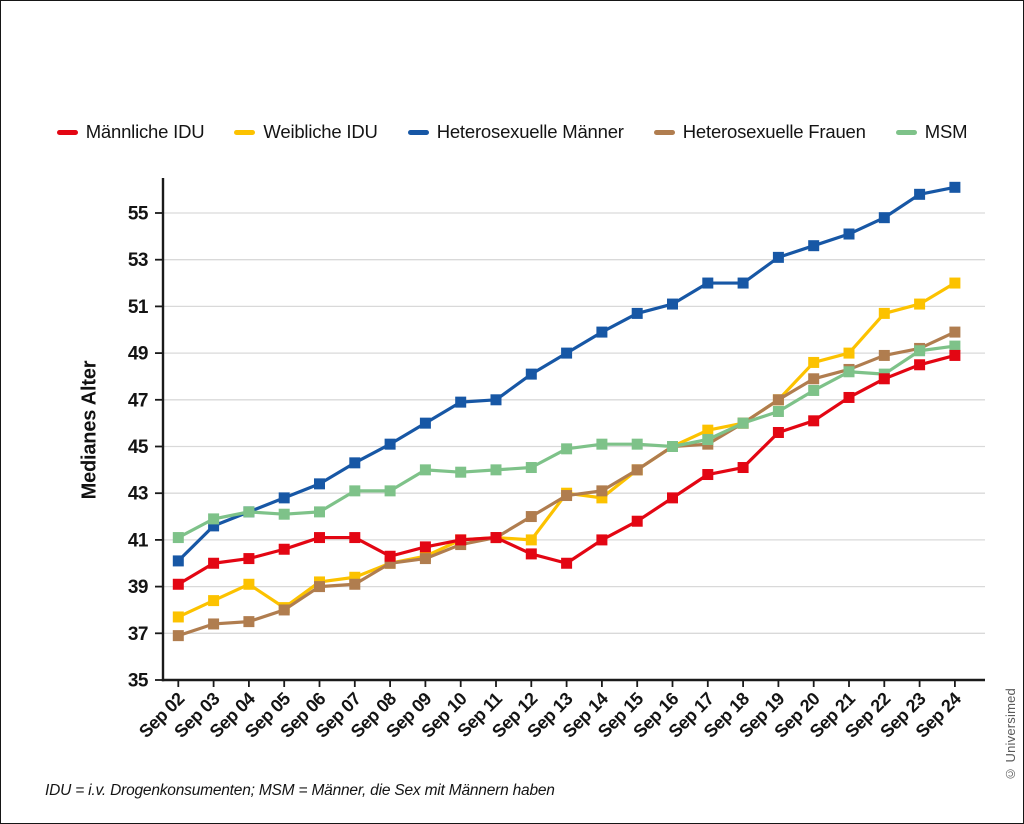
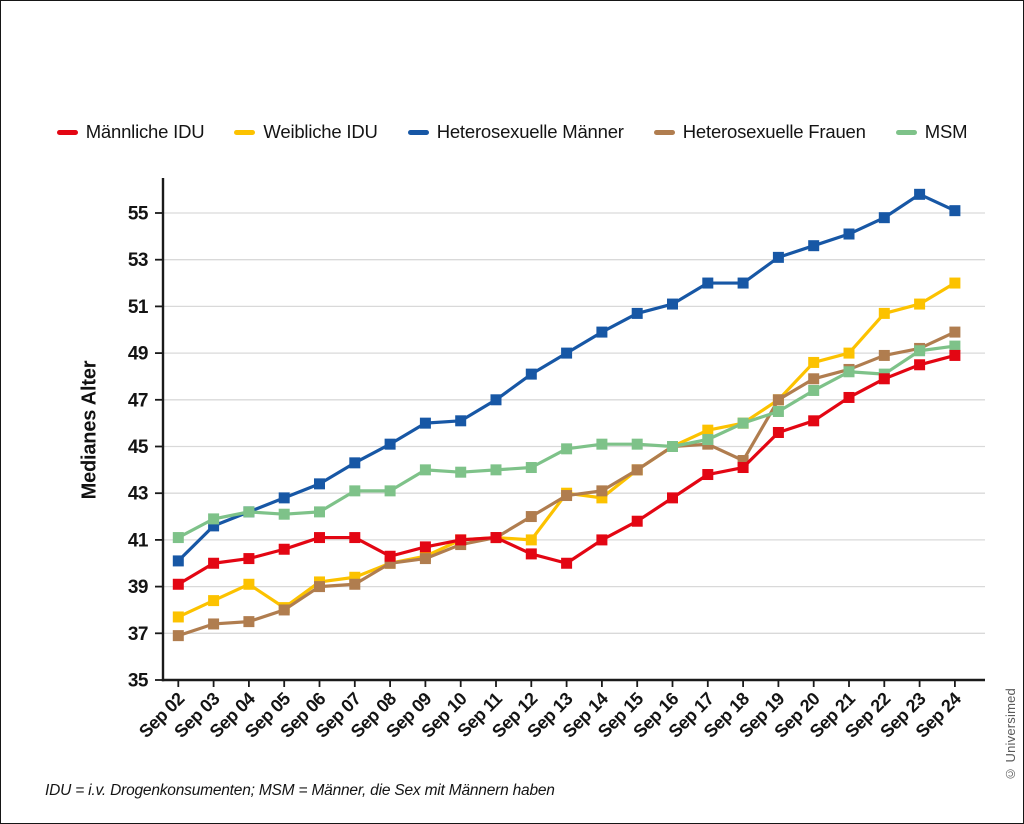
Heterosexuelle Männer/Sep 10: 46.9 -> 46.1
Heterosexuelle Frauen/Sep 18: 46.0 -> 44.4
Heterosexuelle Männer/Sep 24: 56.1 -> 55.1
